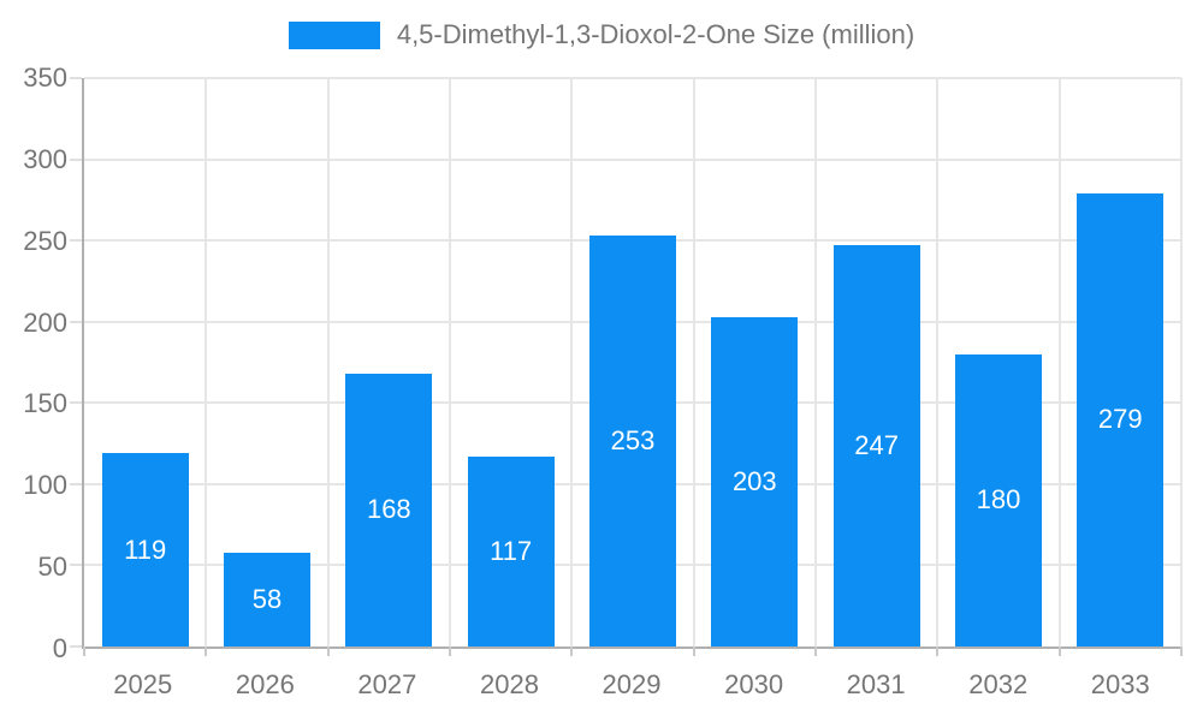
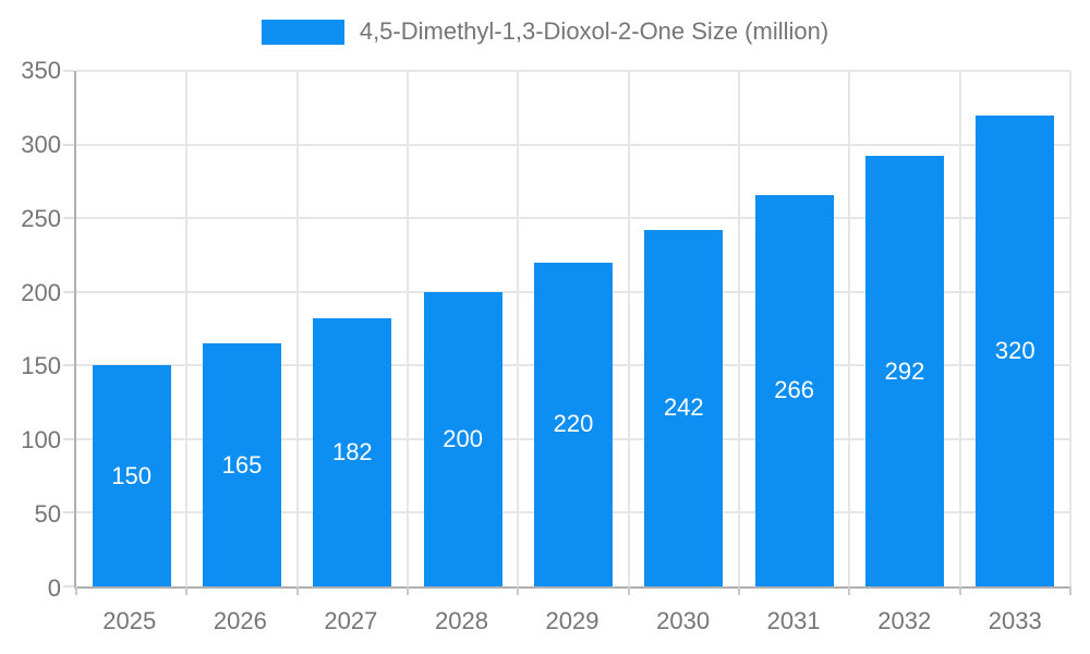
2025: 119 -> 150
2026: 58 -> 165
2027: 168 -> 182
2028: 117 -> 200
2029: 253 -> 220
2030: 203 -> 242
2031: 247 -> 266
2032: 180 -> 292
2033: 279 -> 320
